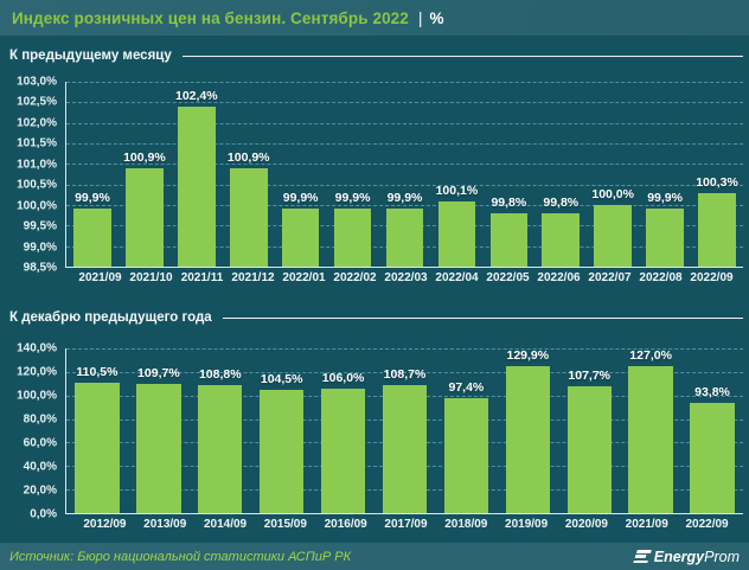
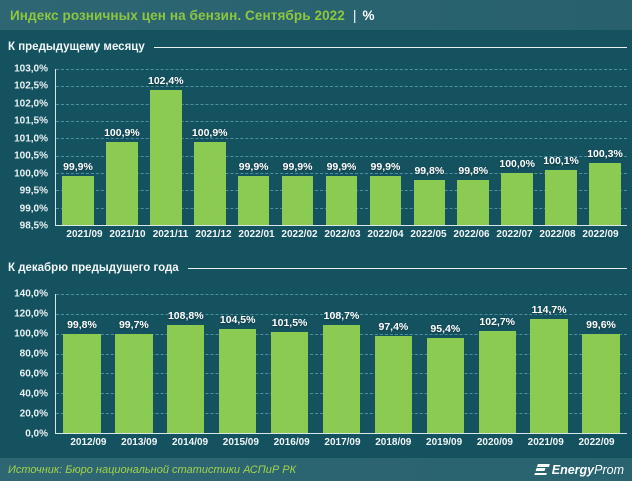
К предыдущему месяцу/2022/04: 100,1% -> 99,9%
К предыдущему месяцу/2022/08: 99,9% -> 100,1%
К декабрю предыдущего года/2012/09: 110,5% -> 99,8%
К декабрю предыдущего года/2013/09: 109,7% -> 99,7%
К декабрю предыдущего года/2016/09: 106,0% -> 101,5%
К декабрю предыдущего года/2019/09: 129,9% -> 95,4%
К декабрю предыдущего года/2020/09: 107,7% -> 102,7%
К декабрю предыдущего года/2021/09: 127,0% -> 114,7%
К декабрю предыдущего года/2022/09: 93,8% -> 99,6%
